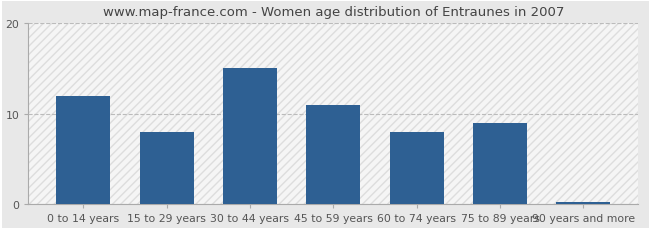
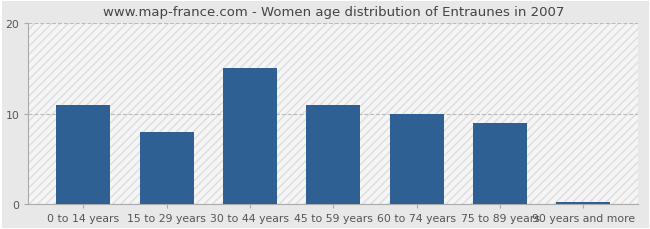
0 to 14 years: 12.0 -> 11.0
60 to 74 years: 8.0 -> 10.0
